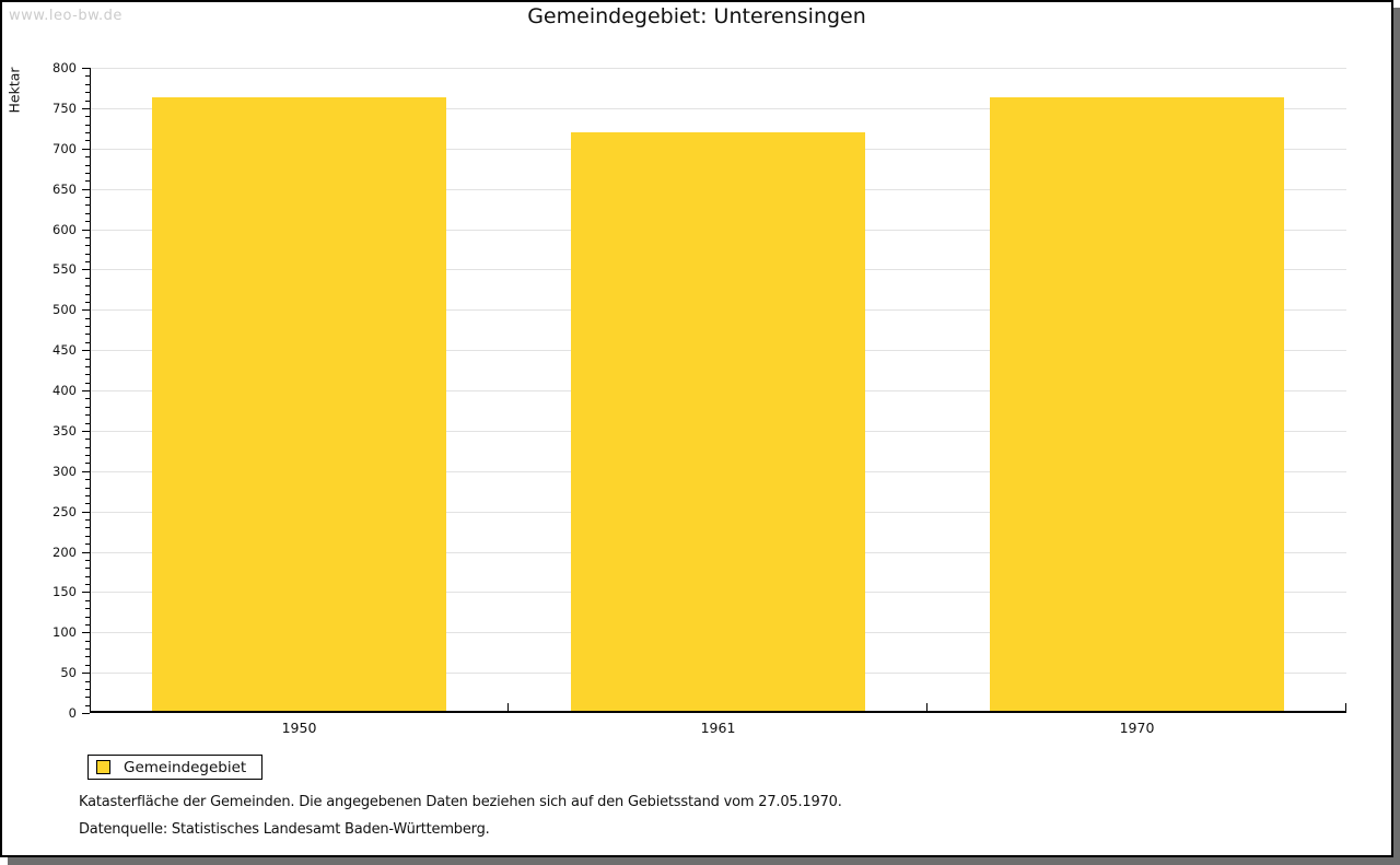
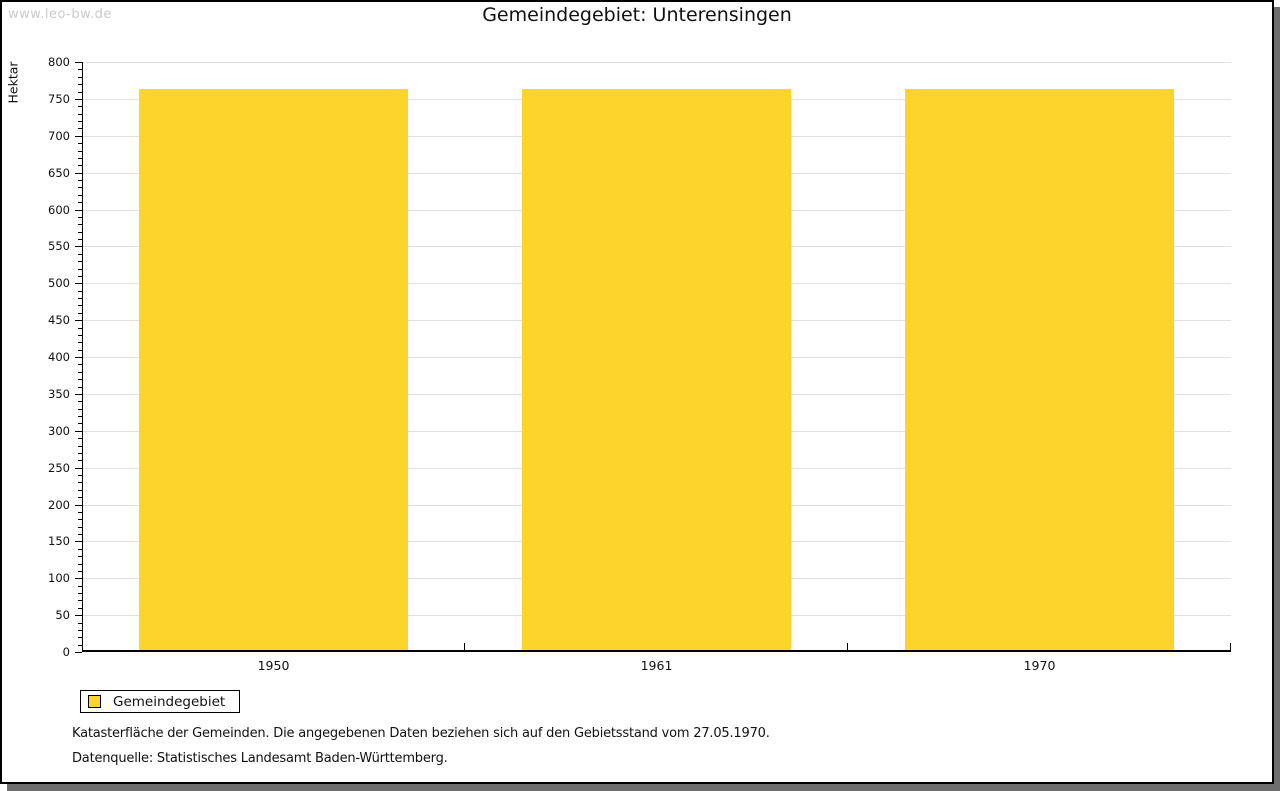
1961: 720 -> 760
